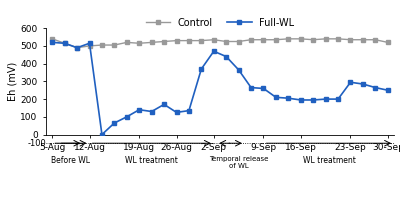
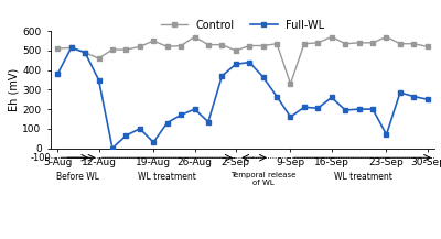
Control/5-Aug: 540 -> 510
Full-WL/5-Aug: 520 -> 380
Control/12-Aug: 500 -> 460
Full-WL/12-Aug: 520 -> 350
Control/19-Aug: 520 -> 550
Full-WL/19-Aug: 140 -> 30
Control/26-Aug: 530 -> 570
Full-WL/26-Aug: 120 -> 200
Control/2-Sep: 540 -> 500
Full-WL/2-Sep: 470 -> 430
Control/9-Sep: 540 -> 330
Full-WL/9-Sep: 260 -> 160
Control/16-Sep: 540 -> 570
Full-WL/16-Sep: 200 -> 260
Control/23-Sep: 540 -> 570
Full-WL/23-Sep: 300 -> 70
